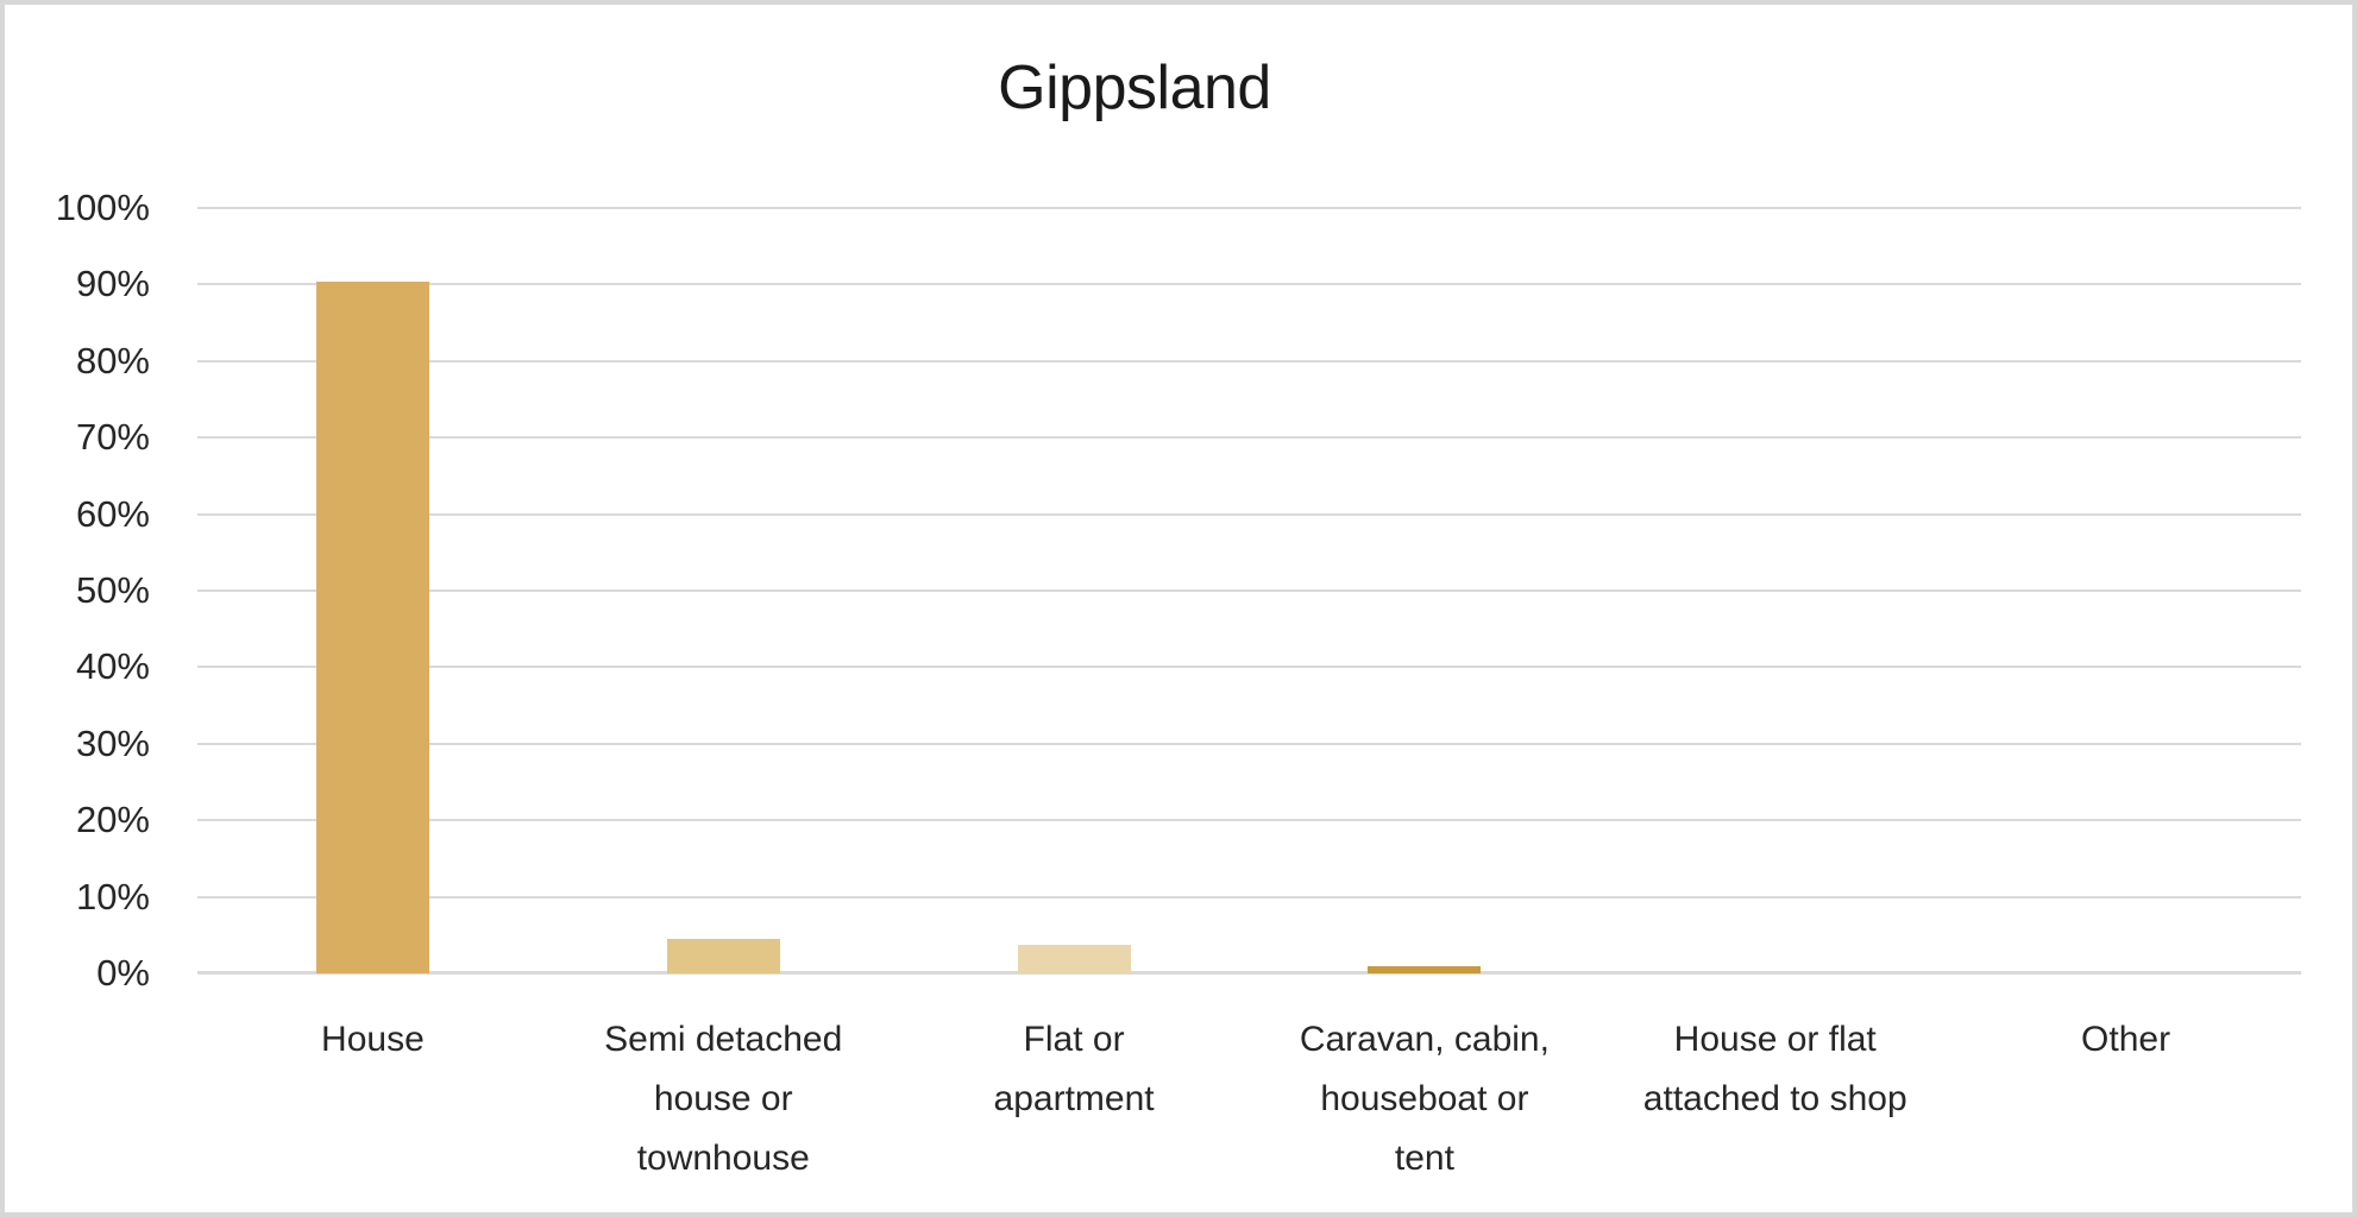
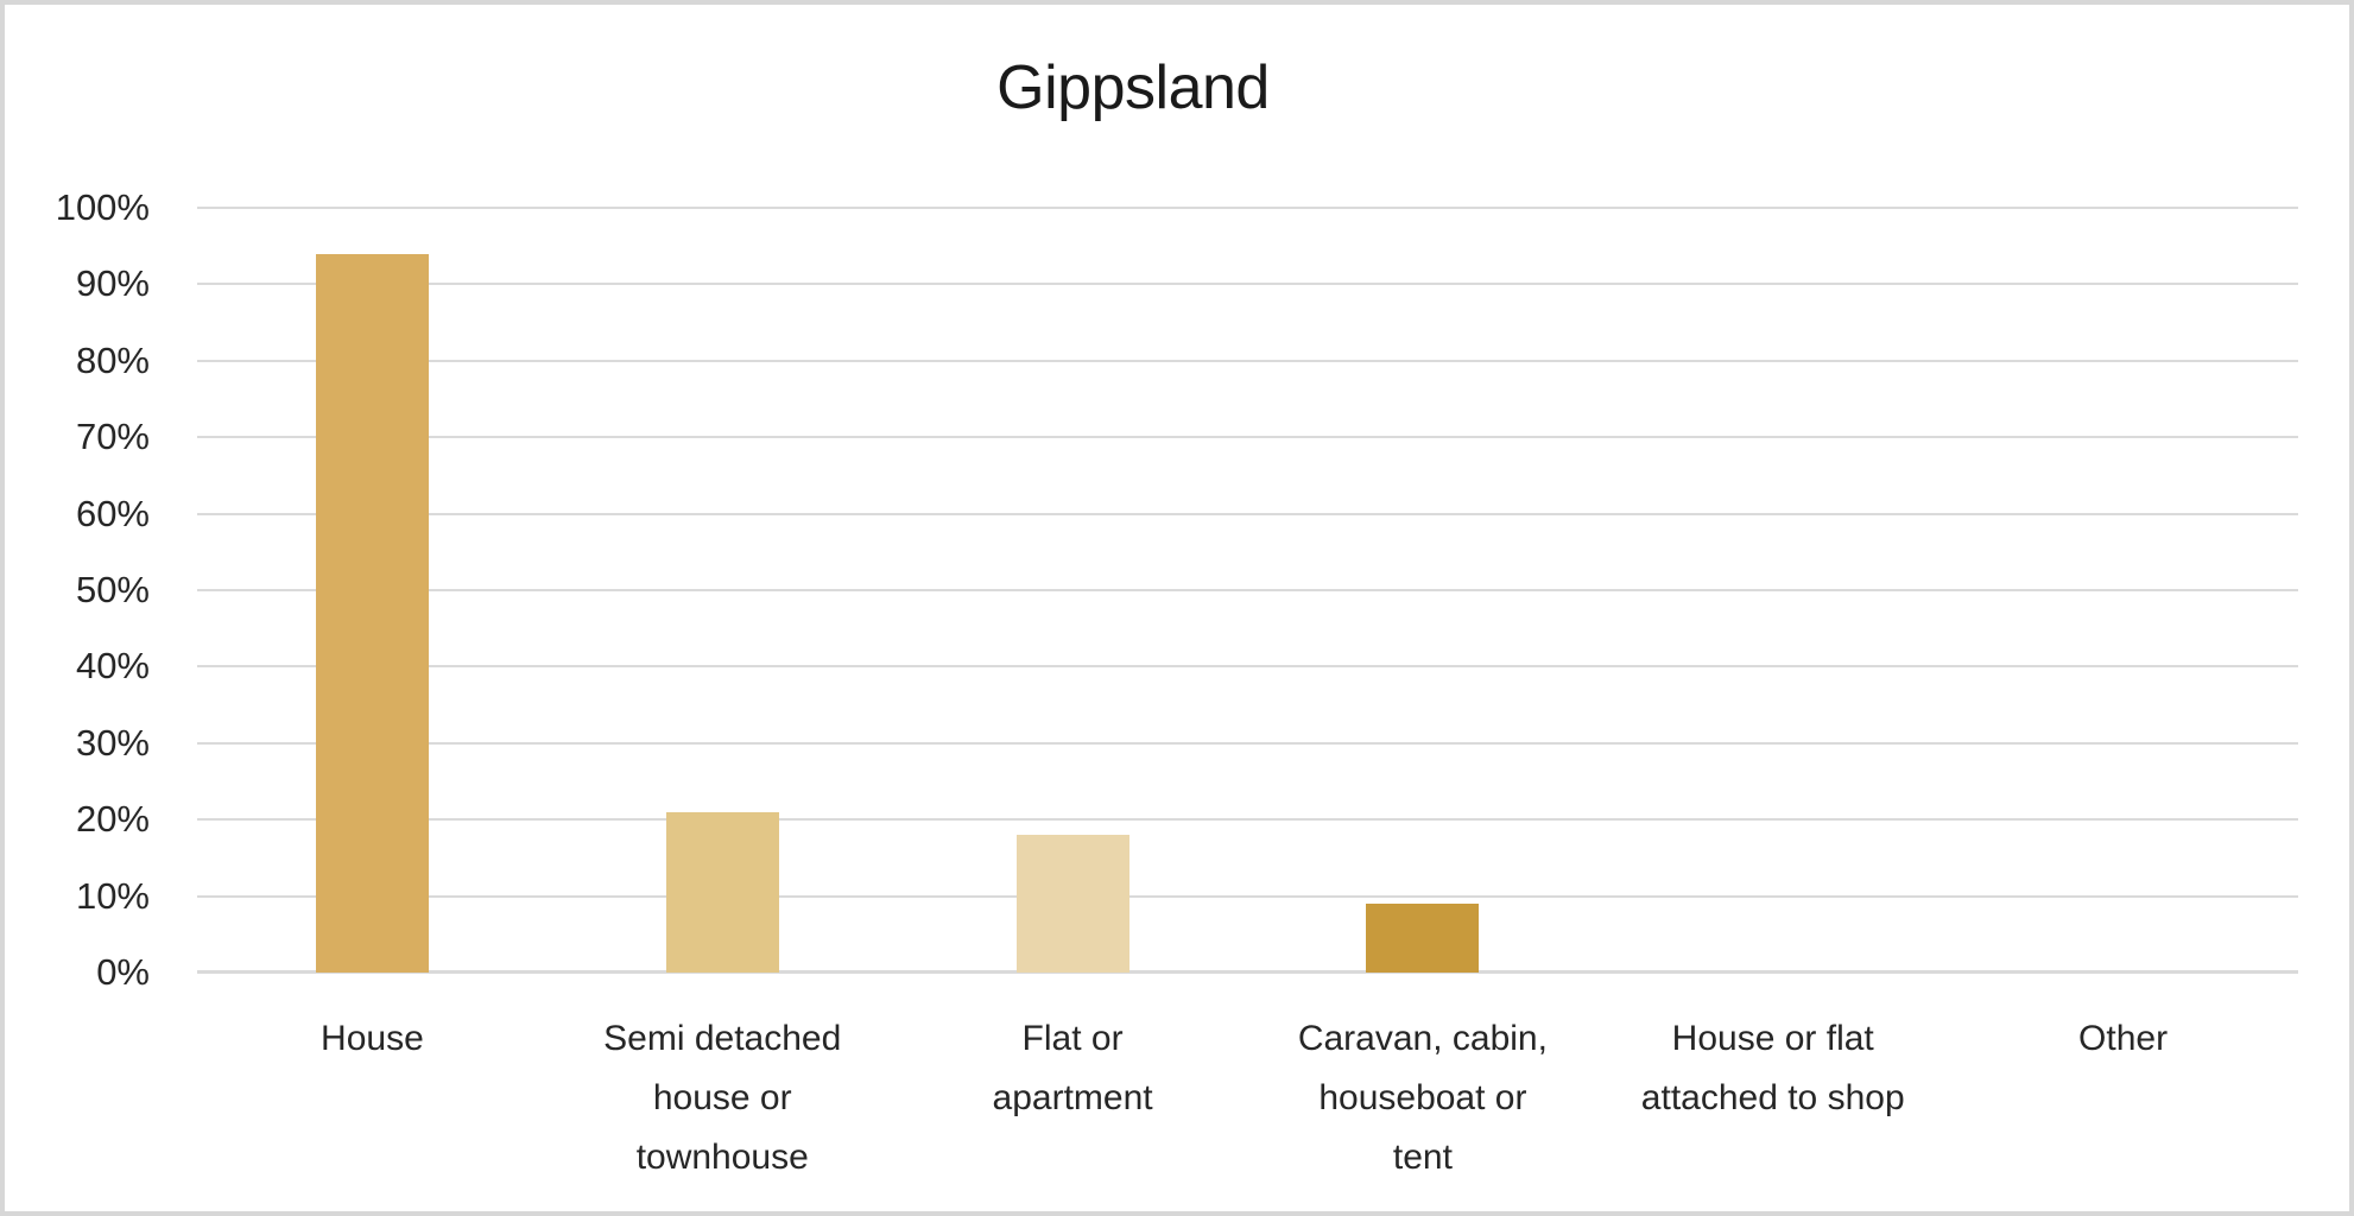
House: 90% -> 94%
Semi detached house or townhouse: 4% -> 21%
Flat or apartment: 4% -> 18%
Caravan, cabin, houseboat or tent: 1% -> 9%
